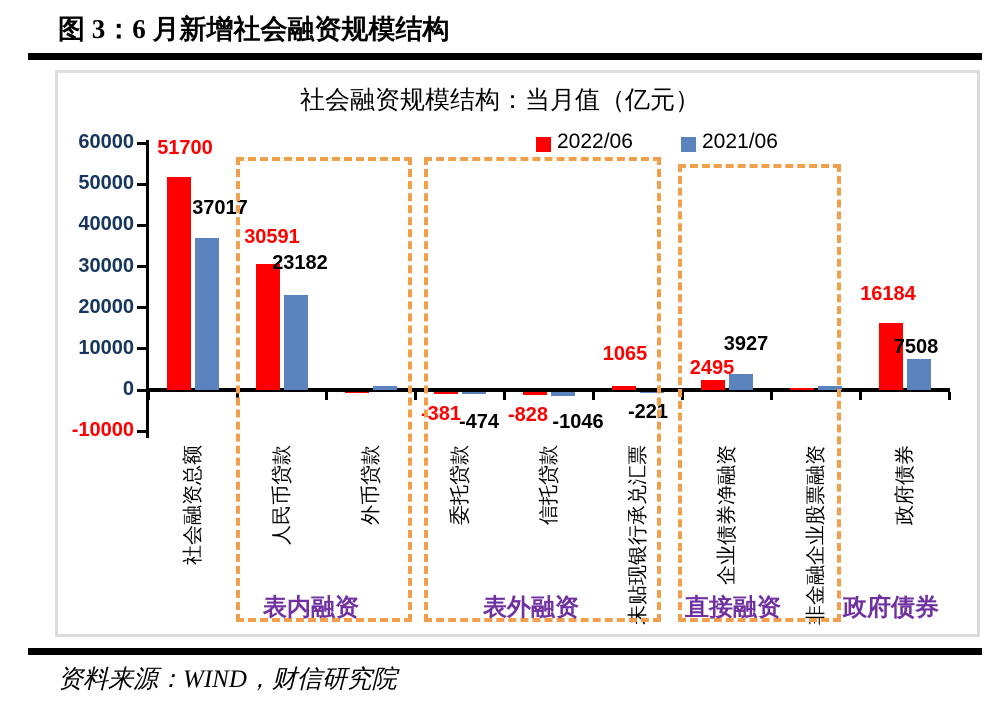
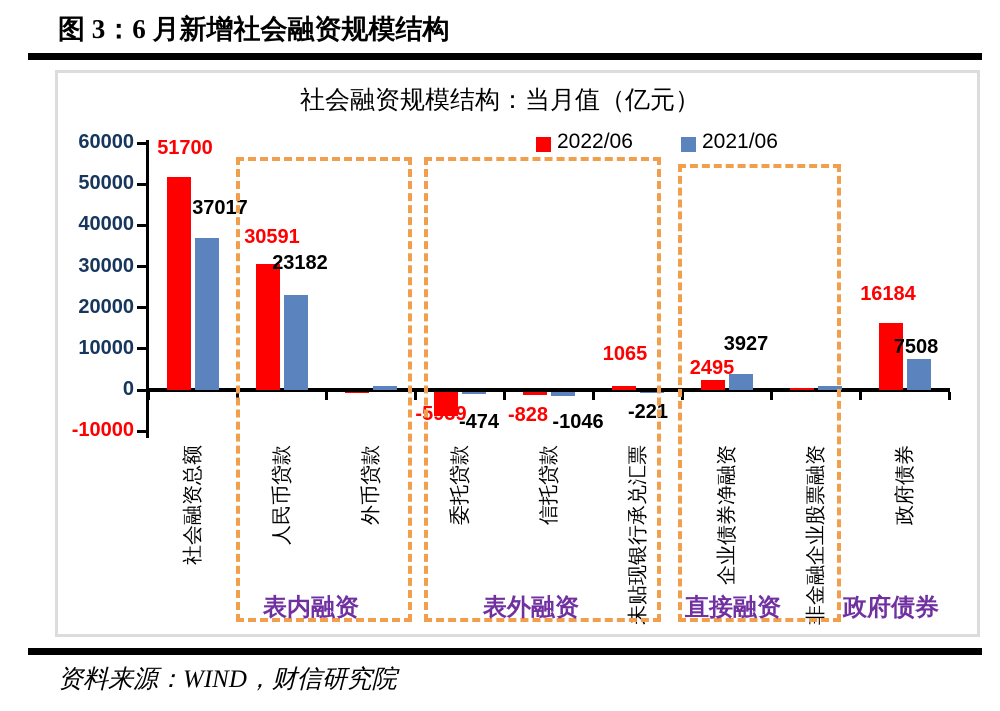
2022/06/委托贷款: -381 -> -5939
